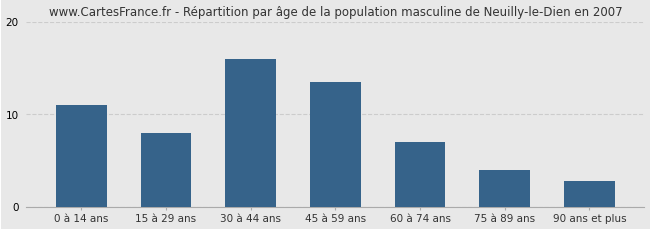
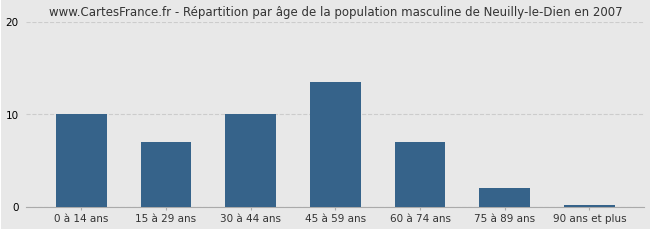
0 à 14 ans: 11.0 -> 10.0
15 à 29 ans: 8.0 -> 7.0
30 à 44 ans: 16.0 -> 10.0
75 à 89 ans: 4.0 -> 2.0
90 ans et plus: 2.8 -> 0.1
